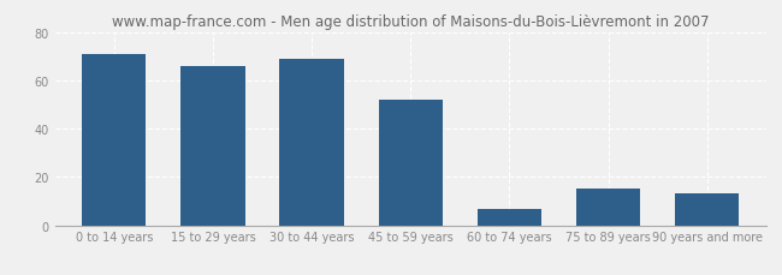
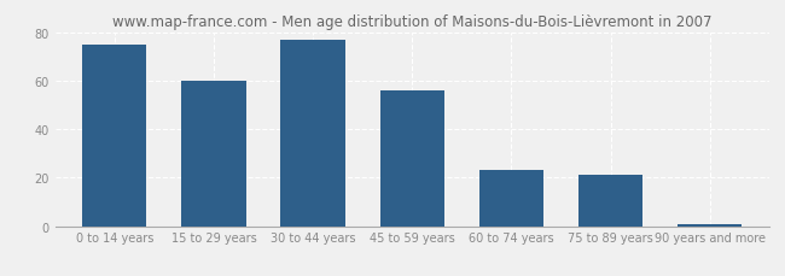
0 to 14 years: 71 -> 75
15 to 29 years: 66 -> 60
30 to 44 years: 69 -> 77
45 to 59 years: 52 -> 56
60 to 74 years: 7 -> 23
75 to 89 years: 15 -> 21
90 years and more: 13 -> 1
